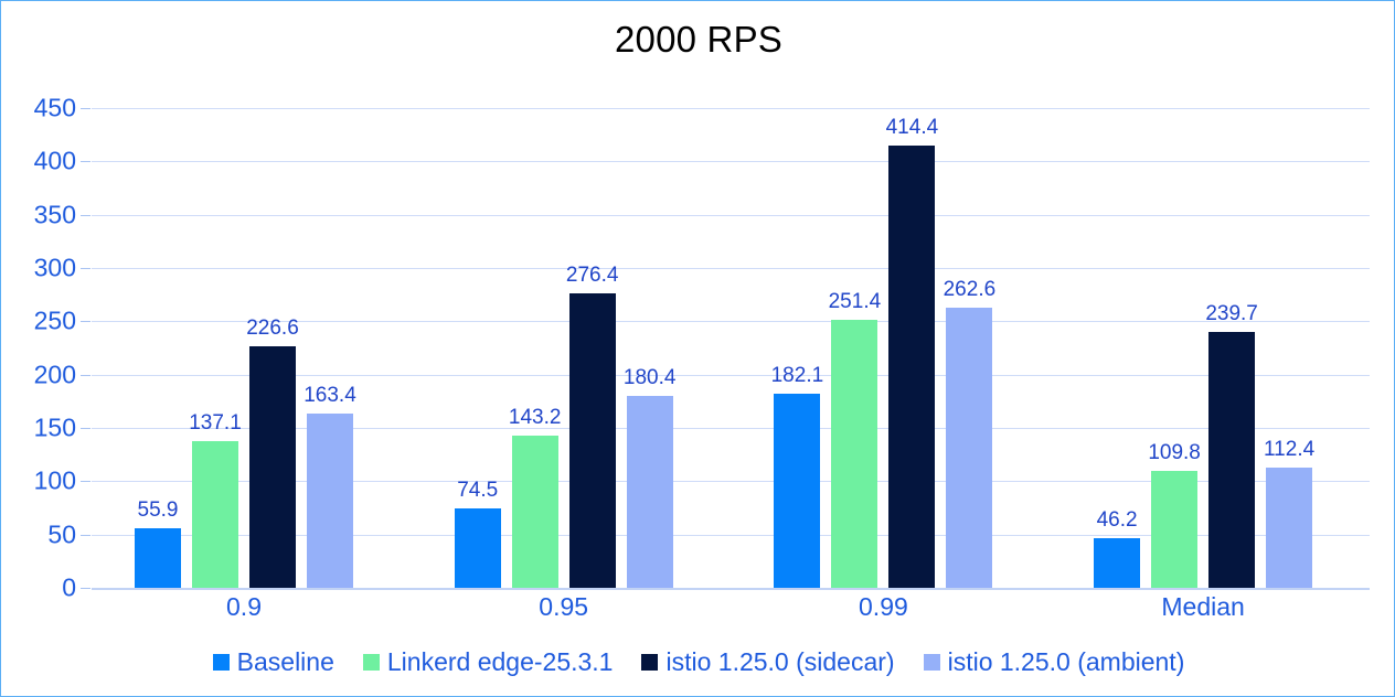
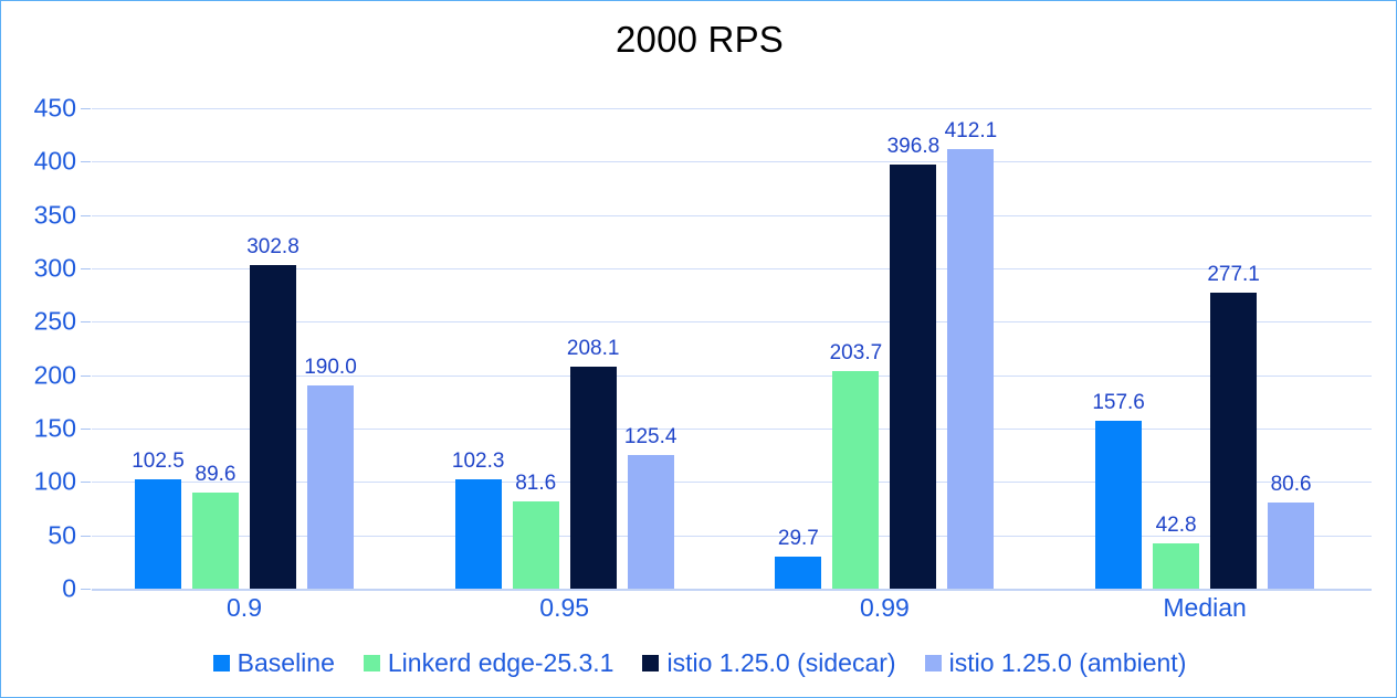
Baseline/0.9: 55.9 -> 102.5
Linkerd edge-25.3.1/0.9: 137.1 -> 89.6
istio 1.25.0 (sidecar)/0.9: 226.6 -> 302.8
istio 1.25.0 (ambient)/0.9: 163.4 -> 190.0
Baseline/0.95: 74.5 -> 102.3
Linkerd edge-25.3.1/0.95: 143.2 -> 81.6
istio 1.25.0 (sidecar)/0.95: 276.4 -> 208.1
istio 1.25.0 (ambient)/0.95: 180.4 -> 125.4
Baseline/0.99: 182.1 -> 29.7
Linkerd edge-25.3.1/0.99: 251.4 -> 203.7
istio 1.25.0 (sidecar)/0.99: 414.4 -> 396.8
istio 1.25.0 (ambient)/0.99: 262.6 -> 412.1
Baseline/Median: 46.2 -> 157.6
Linkerd edge-25.3.1/Median: 109.8 -> 42.8
istio 1.25.0 (sidecar)/Median: 239.7 -> 277.1
istio 1.25.0 (ambient)/Median: 112.4 -> 80.6
